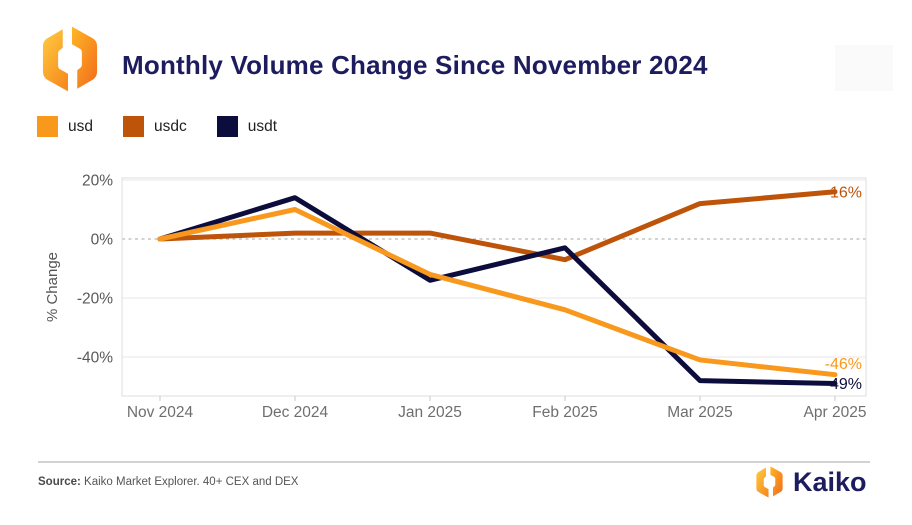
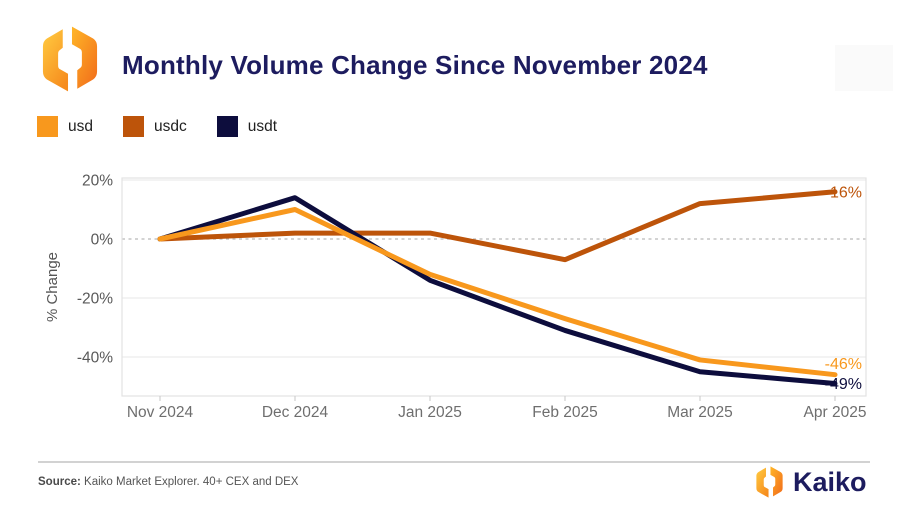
usdt/Feb 2025: -3% -> -31%
usd/Feb 2025: -24% -> -27%
usdt/Mar 2025: -48% -> -45%
